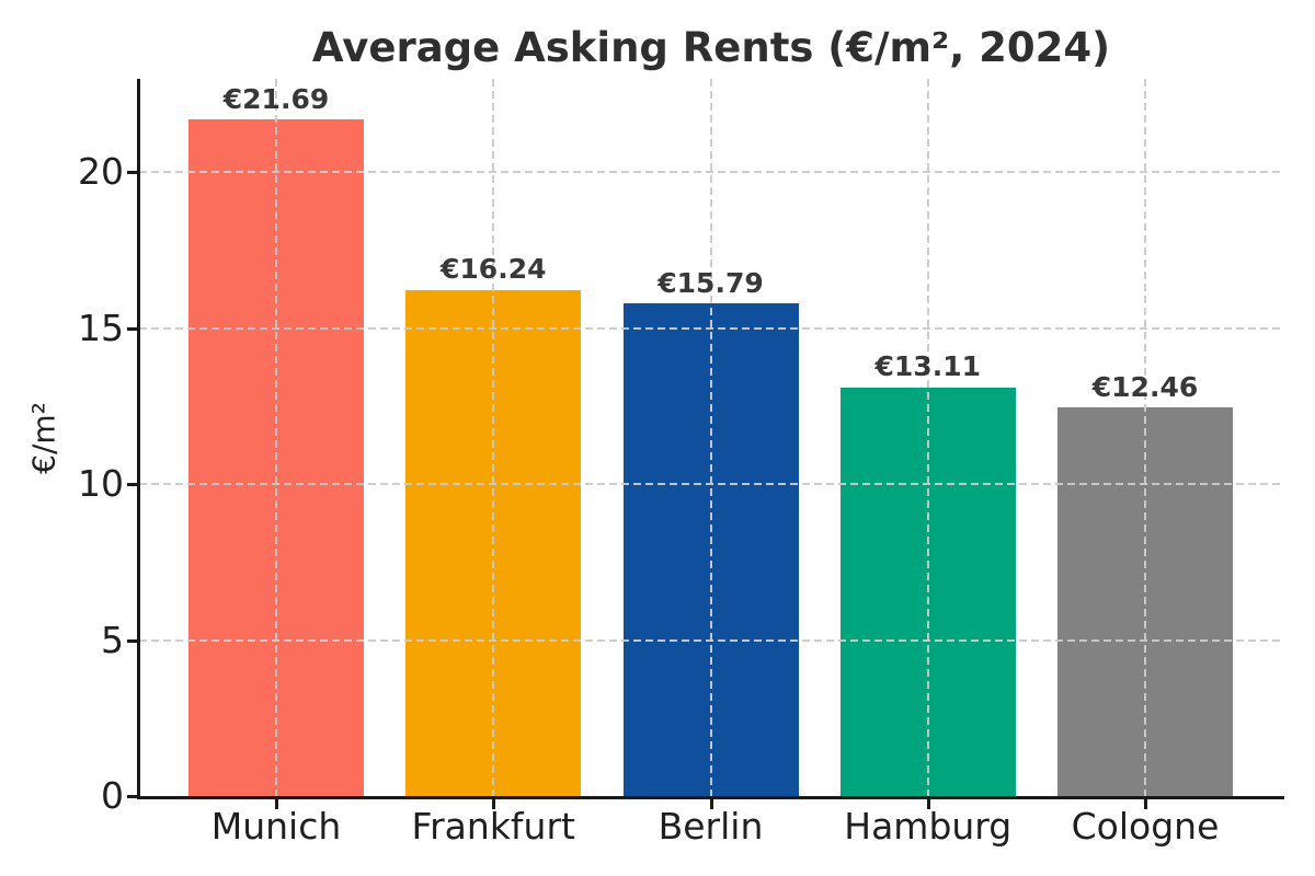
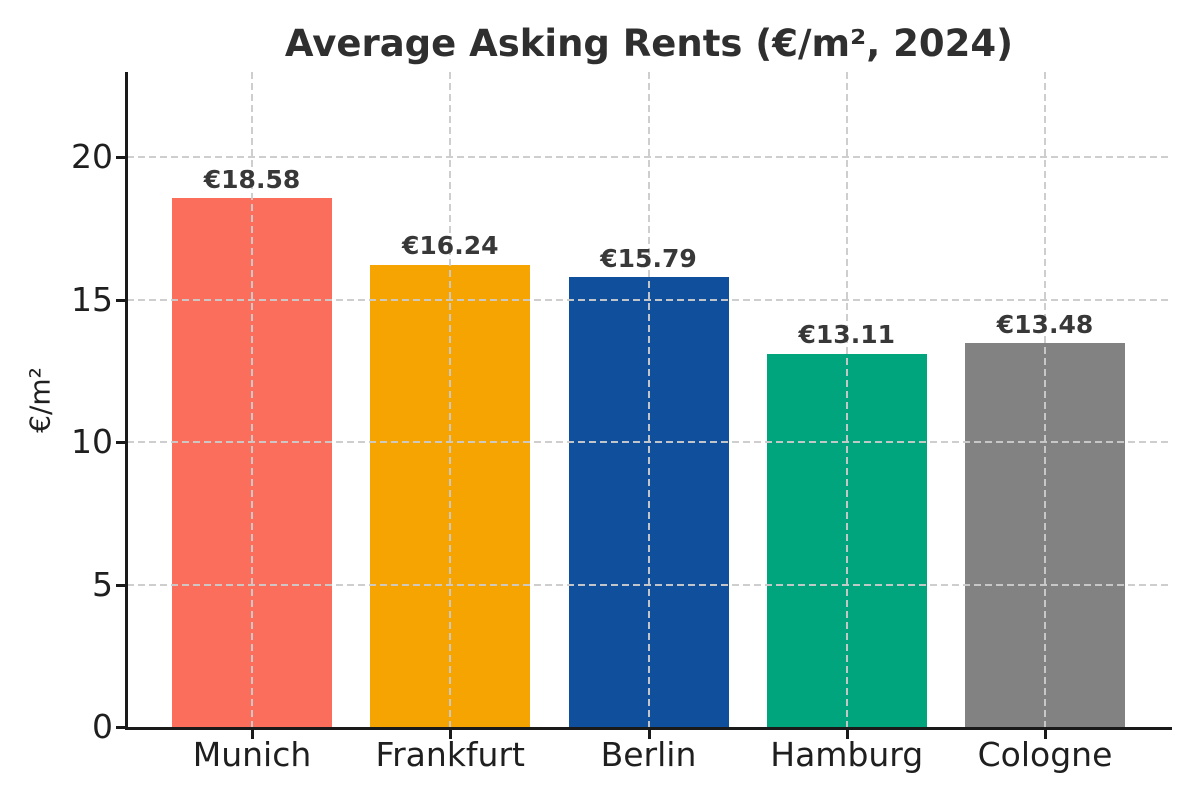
Munich: €21.69 -> €18.58
Cologne: €12.46 -> €13.48
